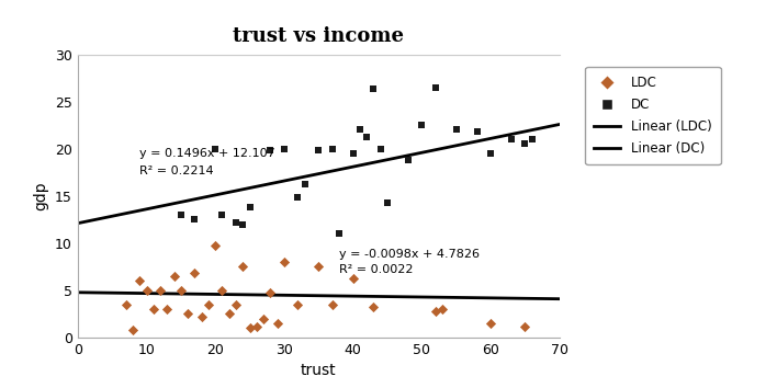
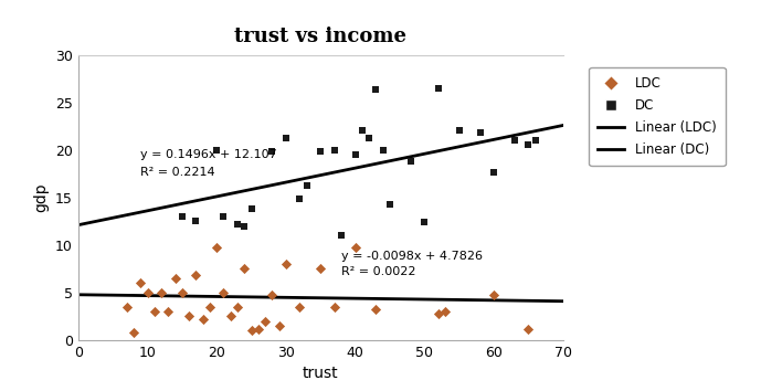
DC/30: 20.0 -> 21.2
LDC/40: 6.3 -> 9.8
DC/50: 22.5 -> 12.4
LDC/60: 1.5 -> 4.8
DC/60: 19.5 -> 17.6
